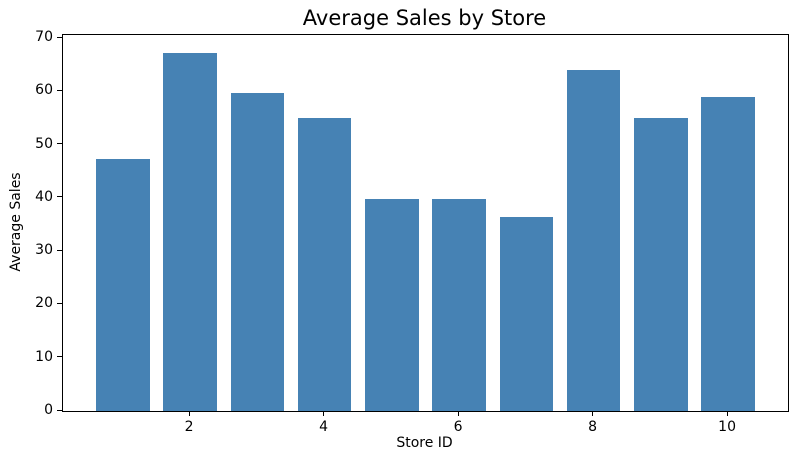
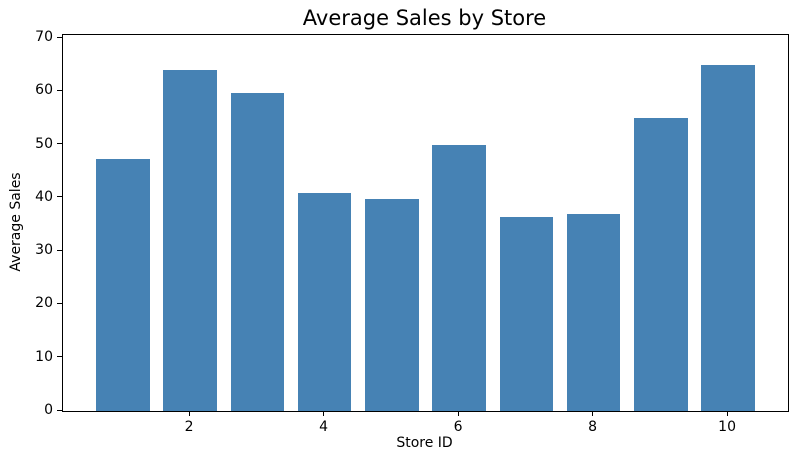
2: 67 -> 64
4: 55 -> 41
6: 40 -> 50
8: 64 -> 37
10: 59 -> 65
